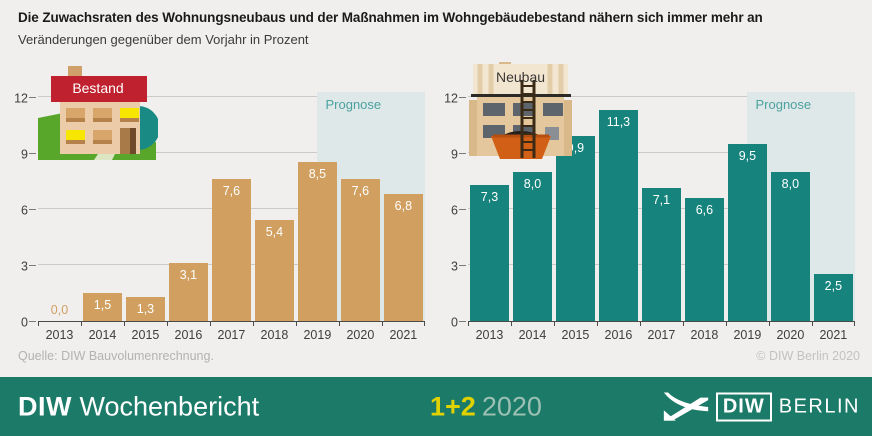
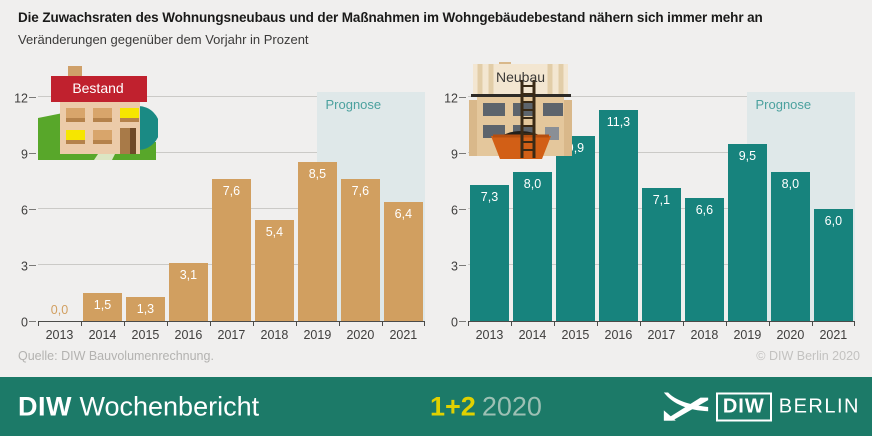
Bestand/2021: 6,8 -> 6,4
Neubau/2021: 2,5 -> 6,0
